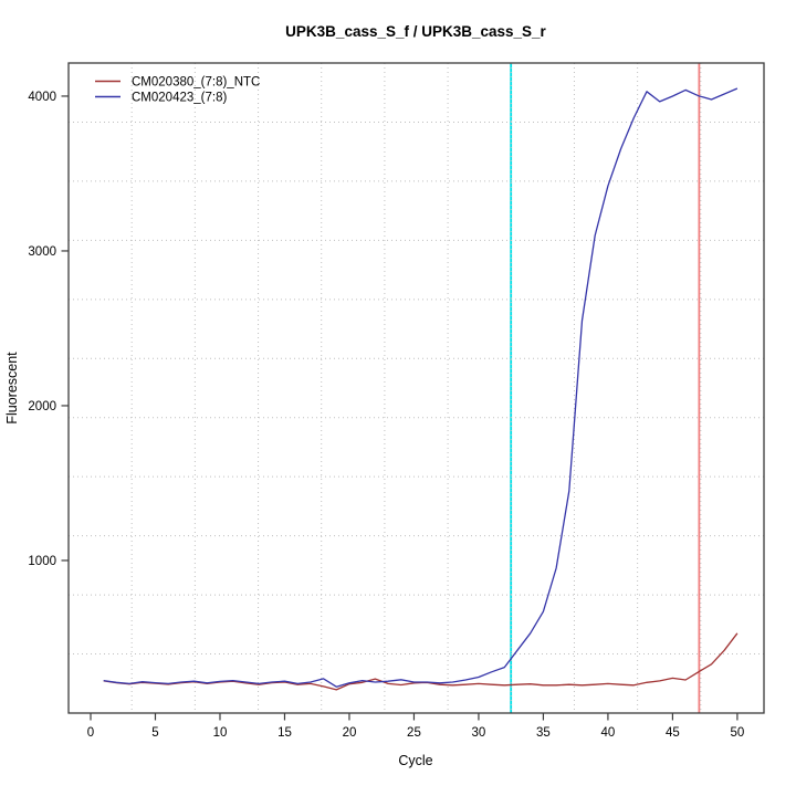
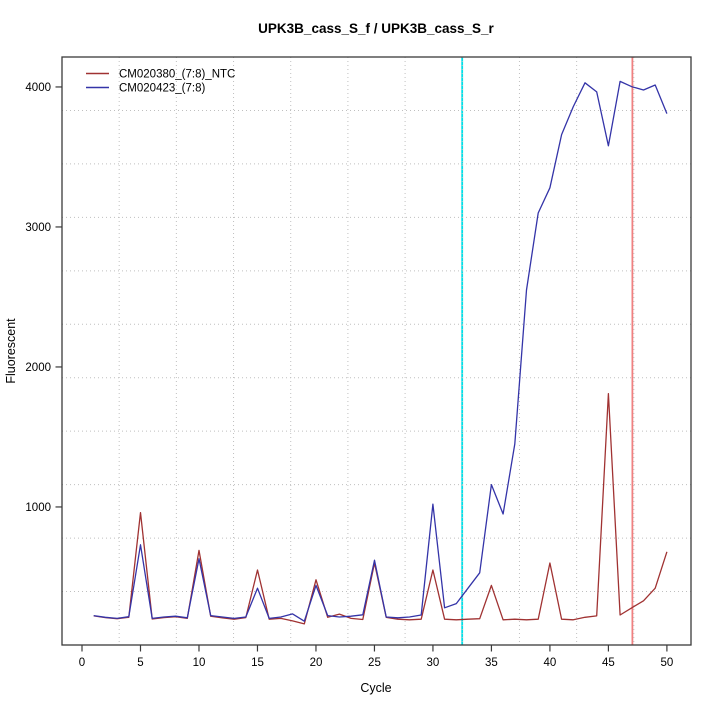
CM020380_(7:8)_NTC/5: 210 -> 960
CM020423_(7:8)/5: 210 -> 730
CM020380_(7:8)_NTC/10: 210 -> 690
CM020423_(7:8)/10: 220 -> 630
CM020380_(7:8)_NTC/15: 210 -> 550
CM020423_(7:8)/15: 220 -> 420
CM020380_(7:8)_NTC/20: 200 -> 480
CM020423_(7:8)/20: 210 -> 440
CM020380_(7:8)_NTC/25: 210 -> 600
CM020423_(7:8)/25: 210 -> 620
CM020380_(7:8)_NTC/30: 200 -> 550
CM020423_(7:8)/30: 250 -> 1020
CM020380_(7:8)_NTC/35: 190 -> 440
CM020423_(7:8)/35: 670 -> 1160
CM020380_(7:8)_NTC/40: 200 -> 600
CM020423_(7:8)/40: 3420 -> 3280
CM020380_(7:8)_NTC/45: 240 -> 1810
CM020423_(7:8)/45: 4000 -> 3580
CM020380_(7:8)_NTC/50: 530 -> 680
CM020423_(7:8)/50: 4050 -> 3810
